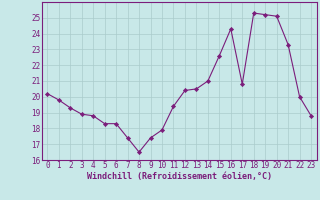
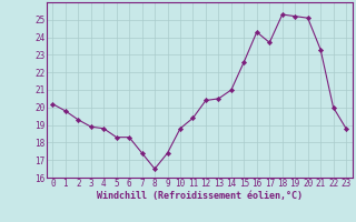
10: 17.9 -> 18.8
17: 20.8 -> 23.7
